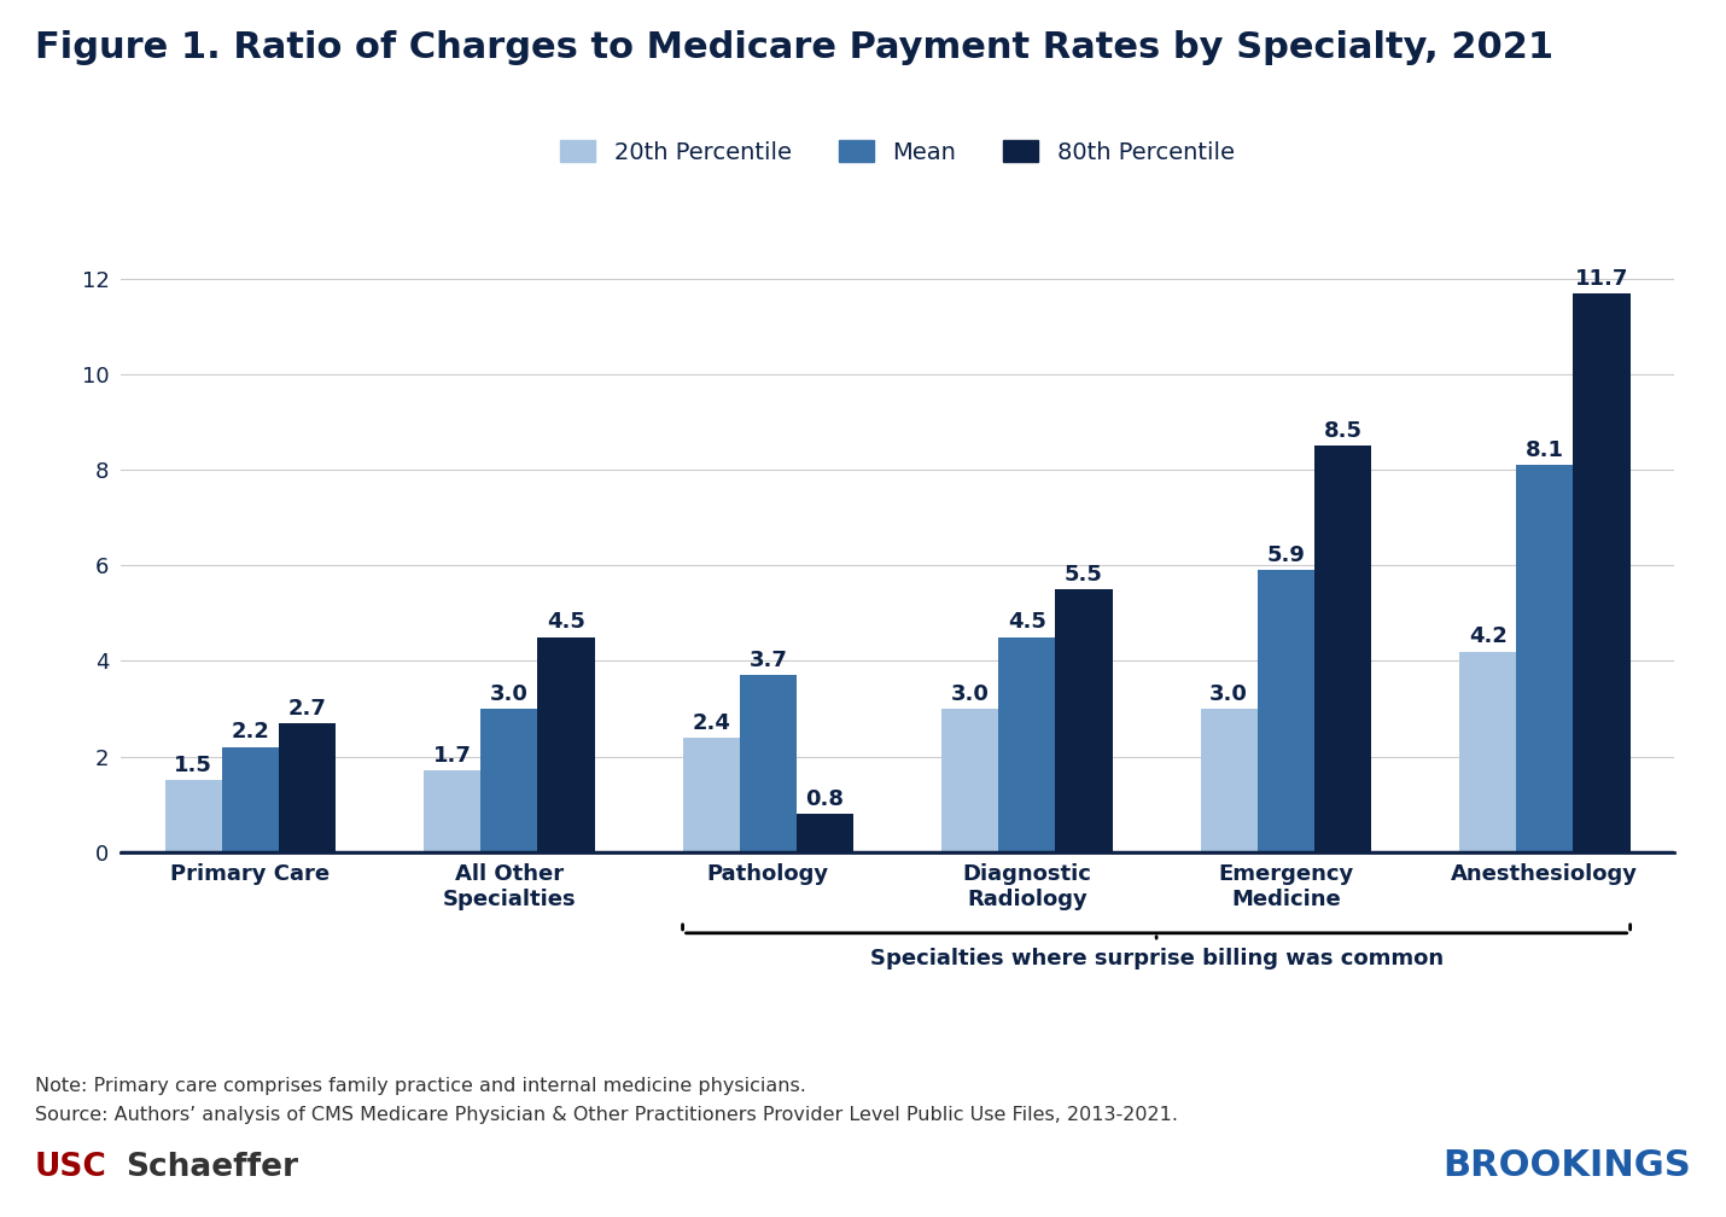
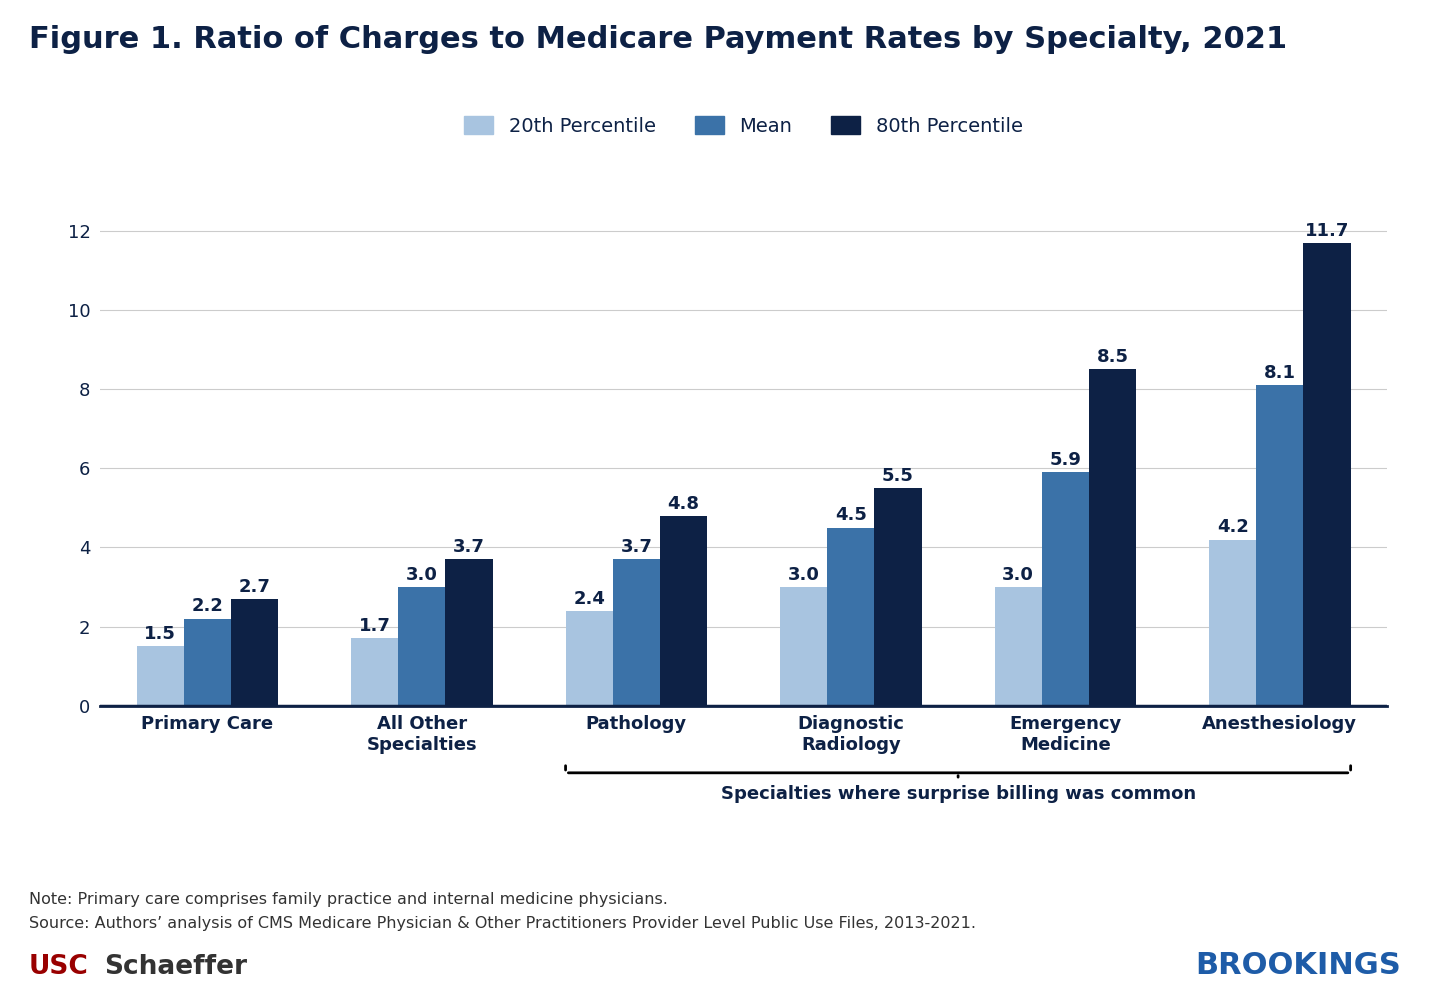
80th Percentile/All Other Specialties: 4.5 -> 3.7
80th Percentile/Pathology: 0.8 -> 4.8
